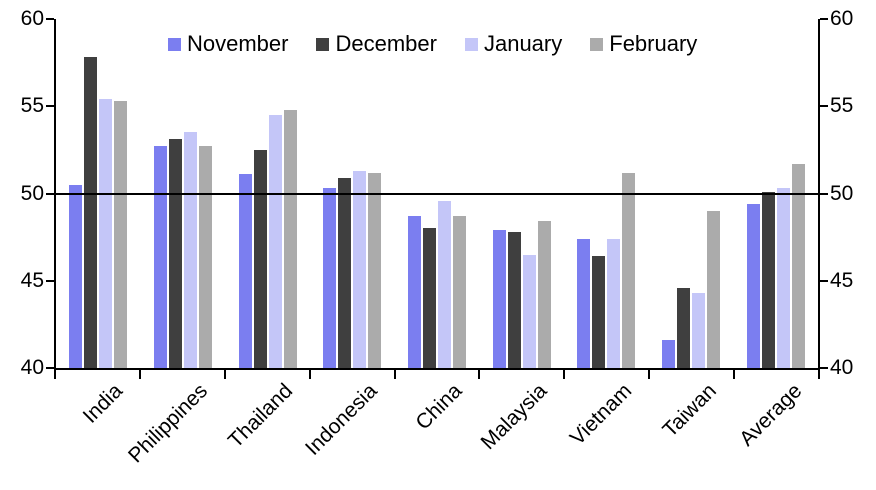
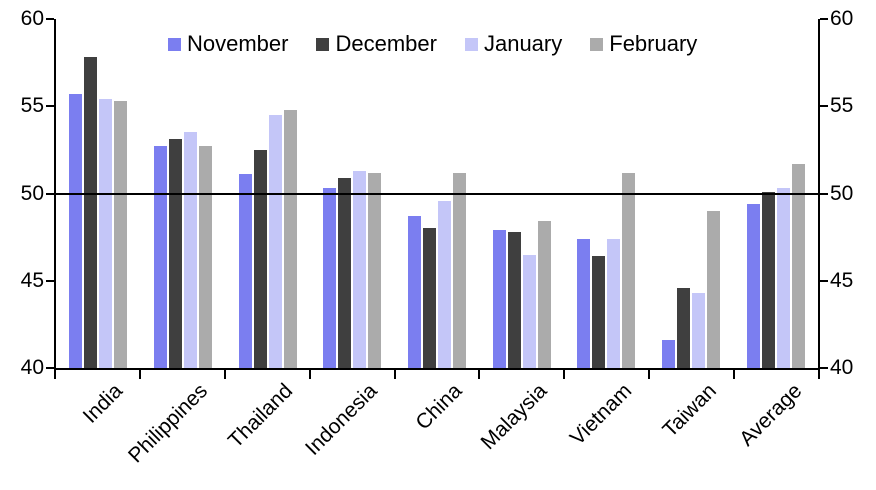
November/India: 50.5 -> 55.7
February/China: 48.7 -> 51.2
